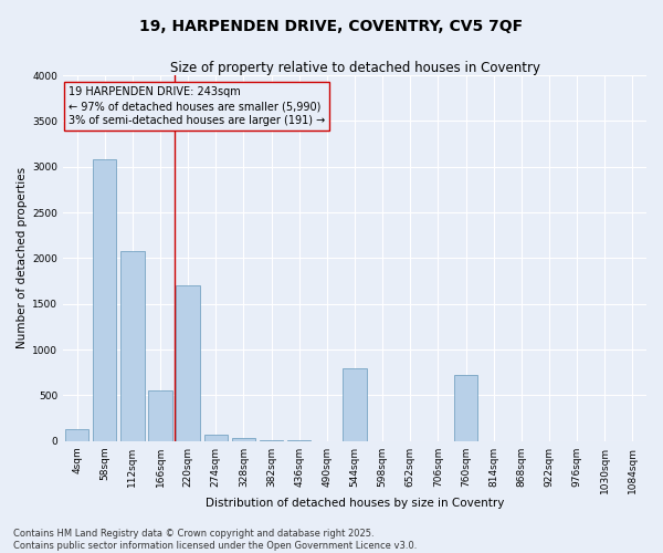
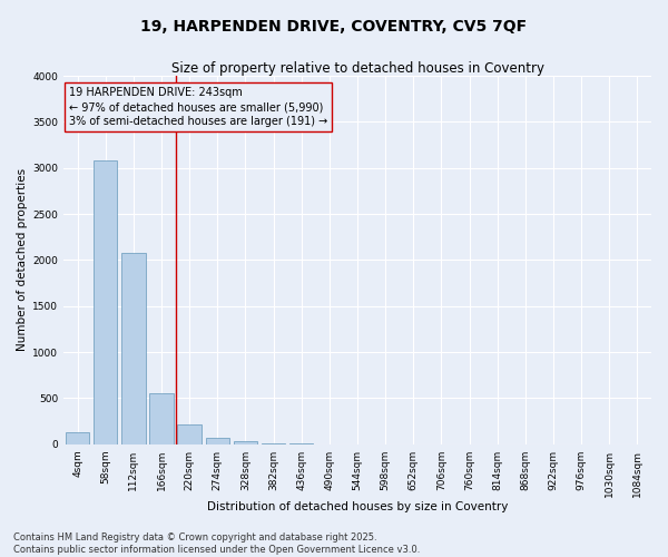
220sqm: 1700 -> 220
544sqm: 800 -> 0
760sqm: 720 -> 0
